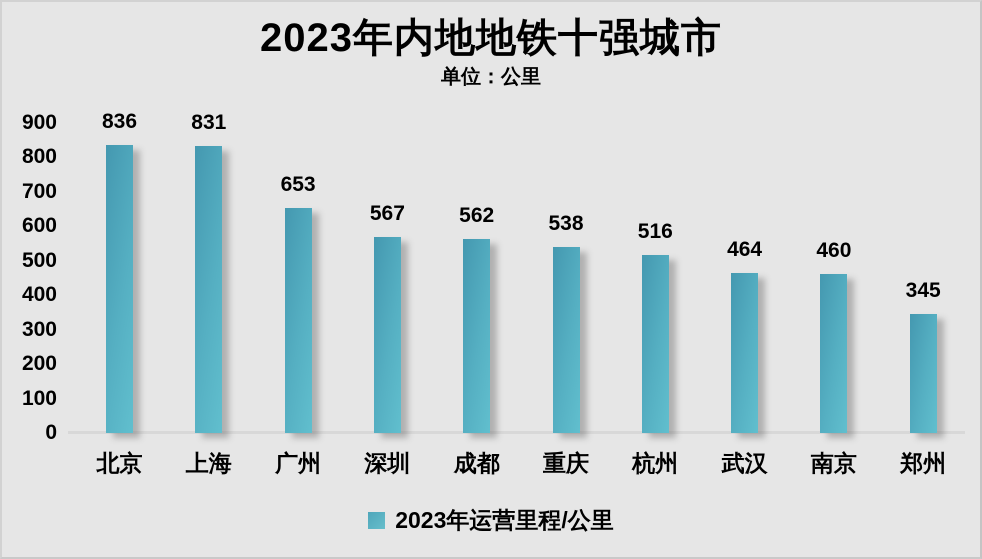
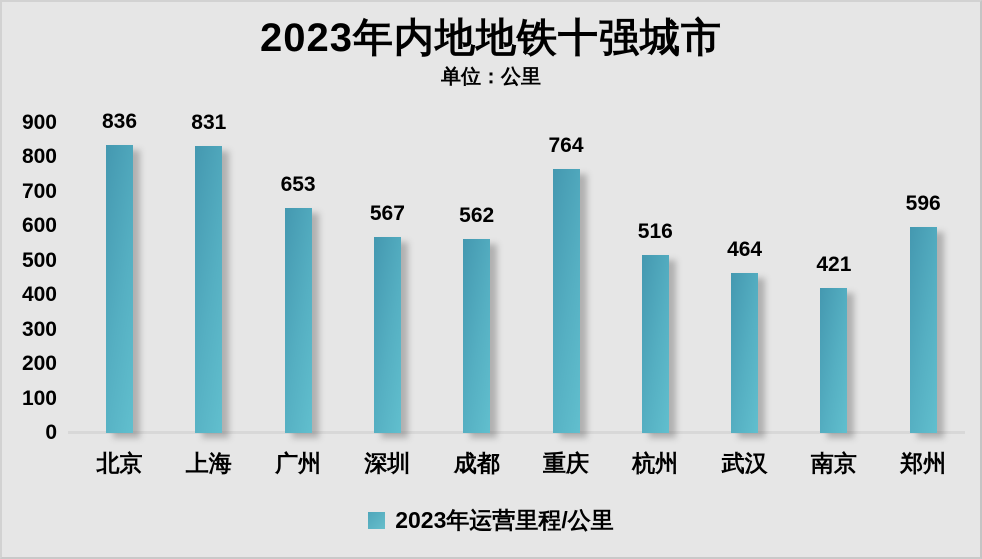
重庆: 538 -> 764
南京: 460 -> 421
郑州: 345 -> 596
